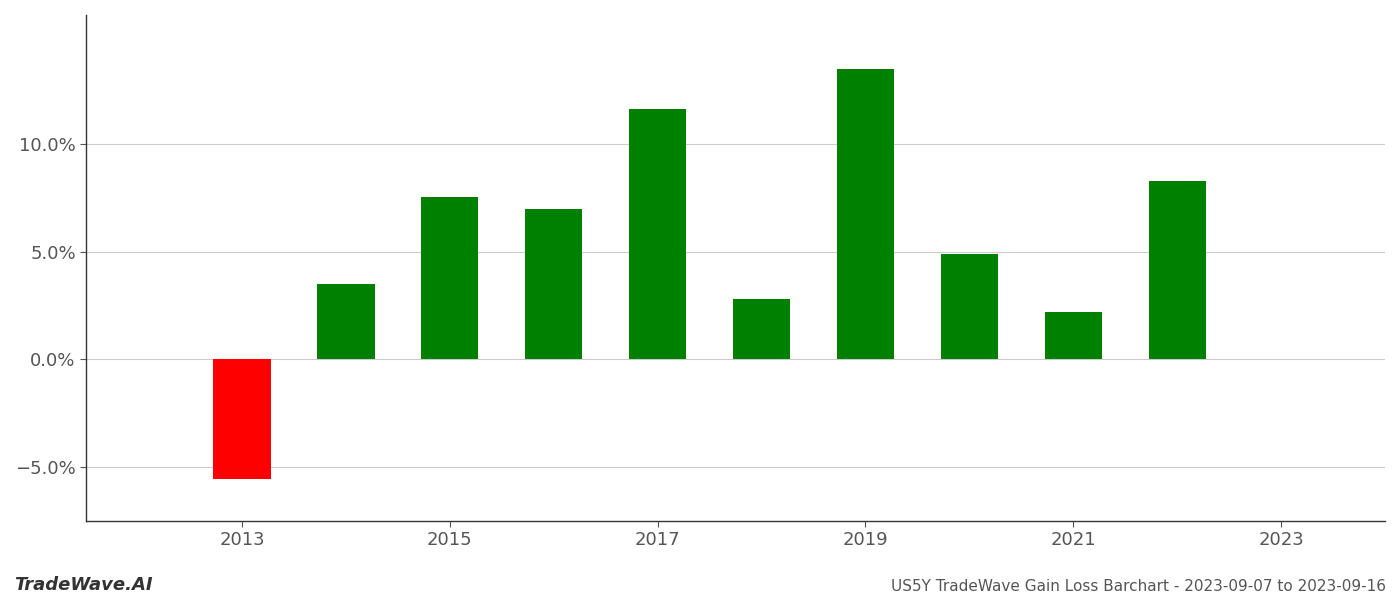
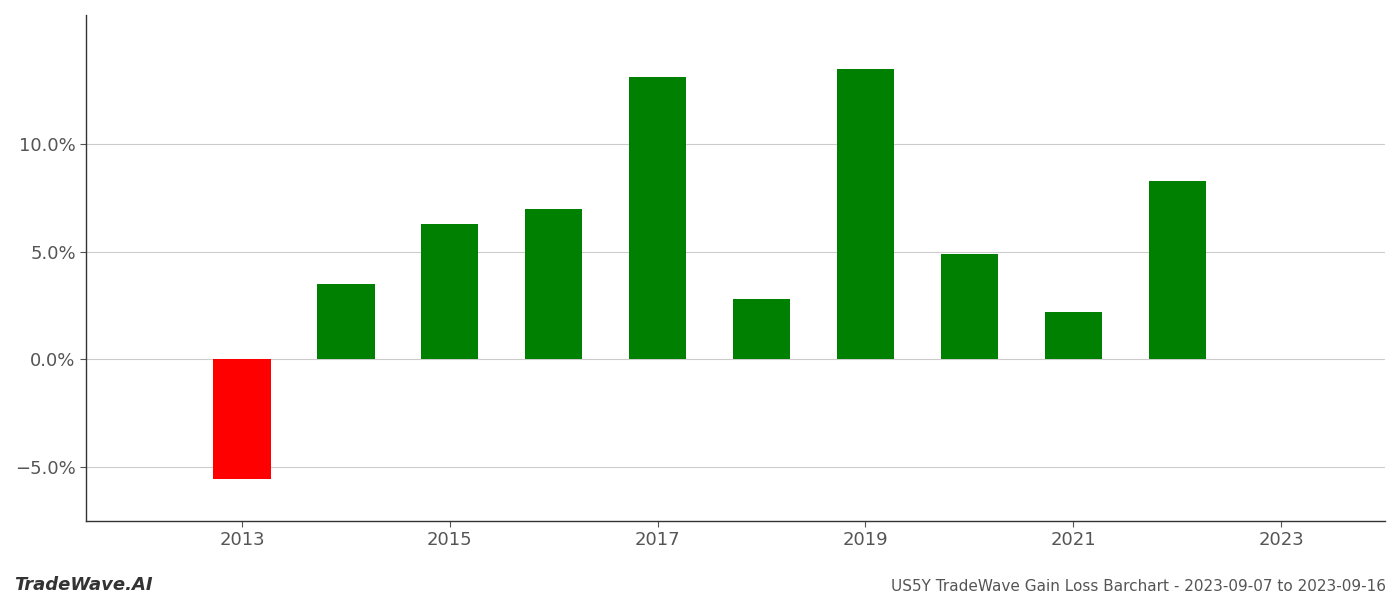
2015: 7.55% -> 6.30%
2017: 11.65% -> 13.10%
